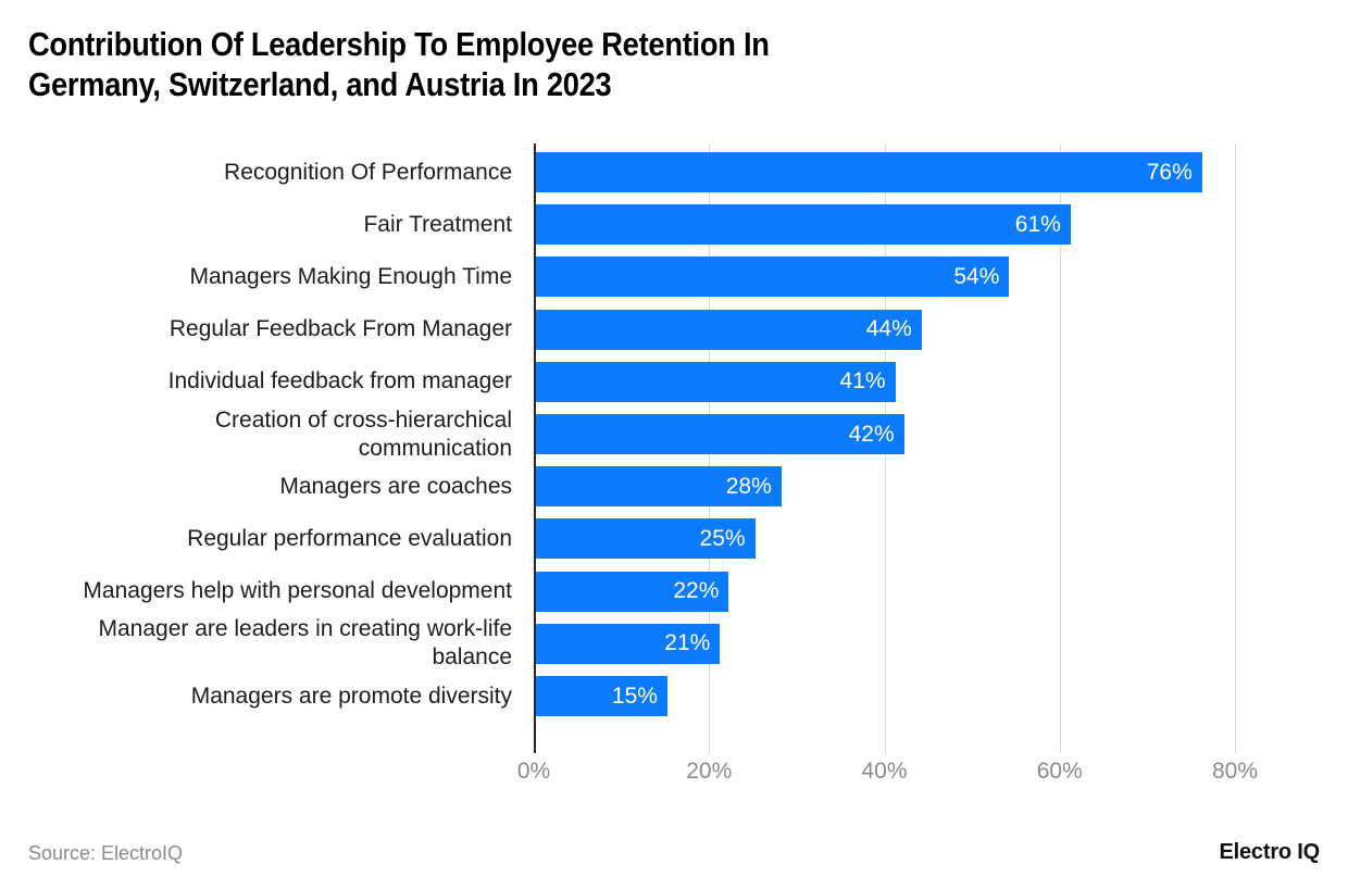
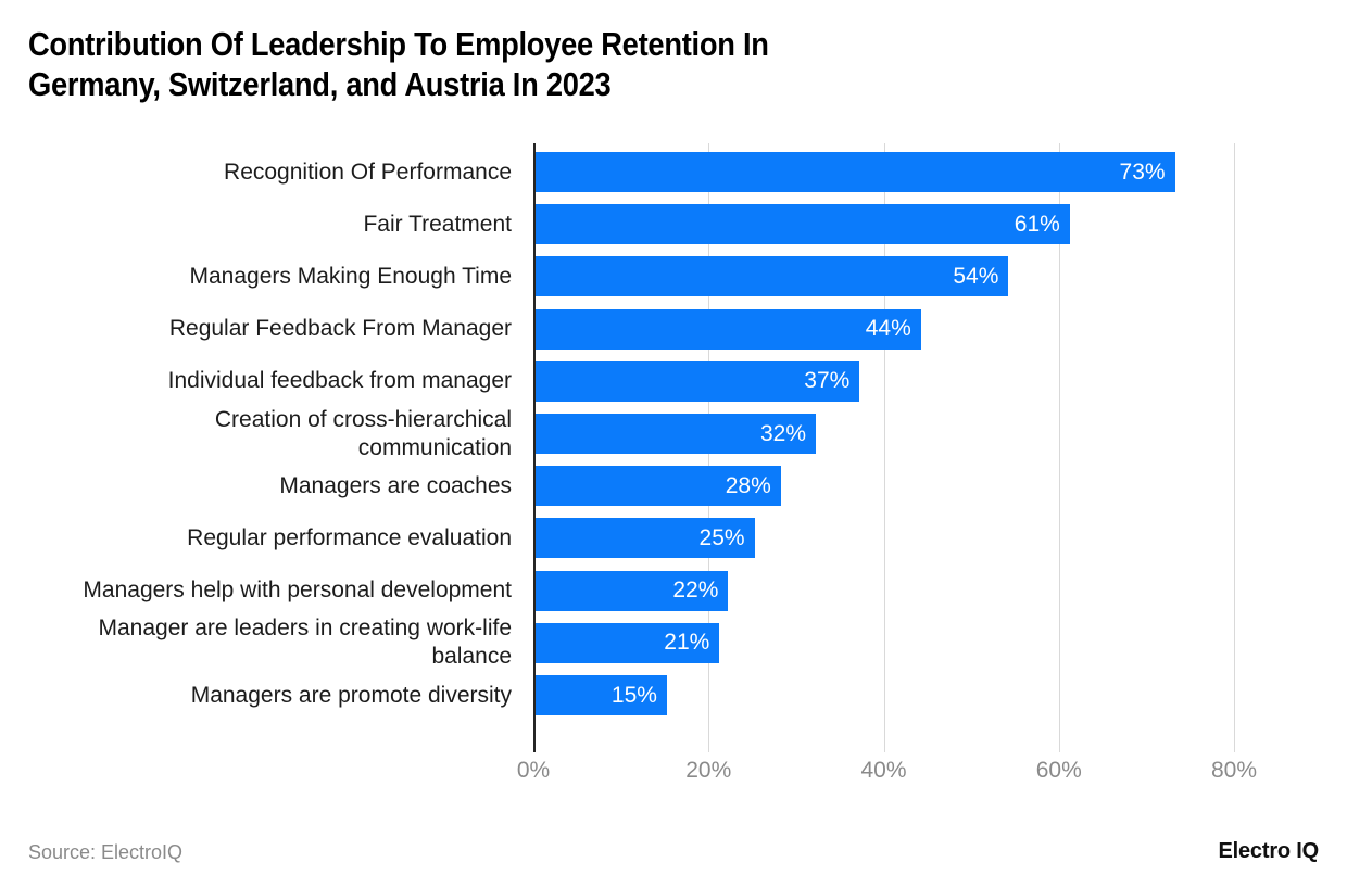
Recognition Of Performance: 76% -> 73%
Individual feedback from manager: 41% -> 37%
Creation of cross-hierarchical communication: 42% -> 32%
